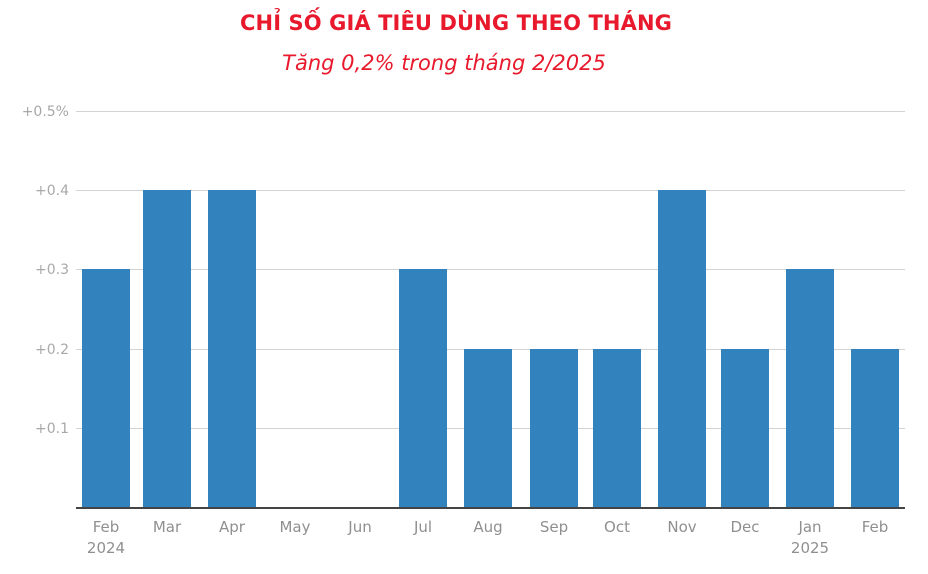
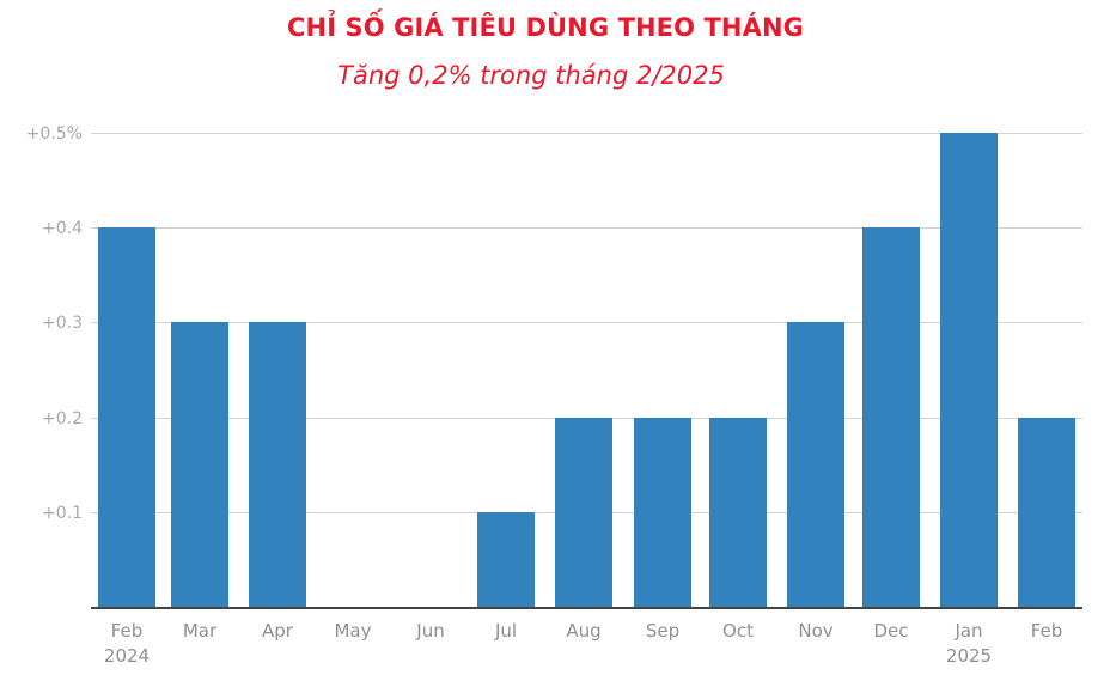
Feb 2024: 0.3% -> 0.4%
Mar: 0.4% -> 0.3%
Apr: 0.4% -> 0.3%
Jul: 0.3% -> 0.1%
Nov: 0.4% -> 0.3%
Dec: 0.2% -> 0.4%
Jan 2025: 0.3% -> 0.5%
